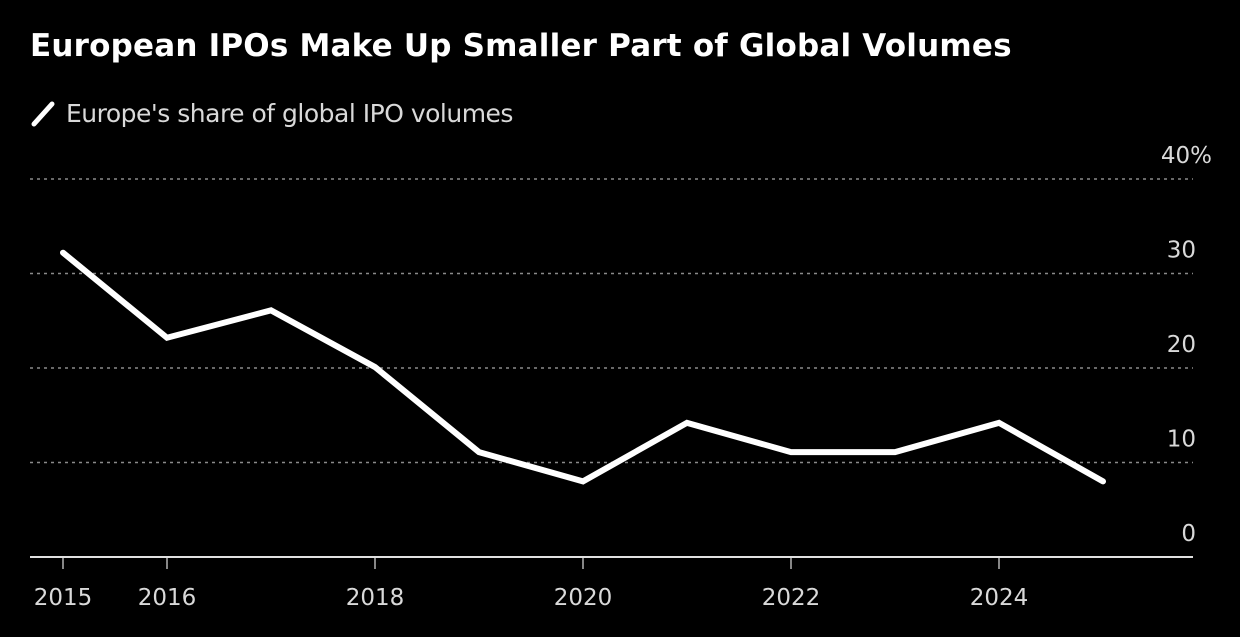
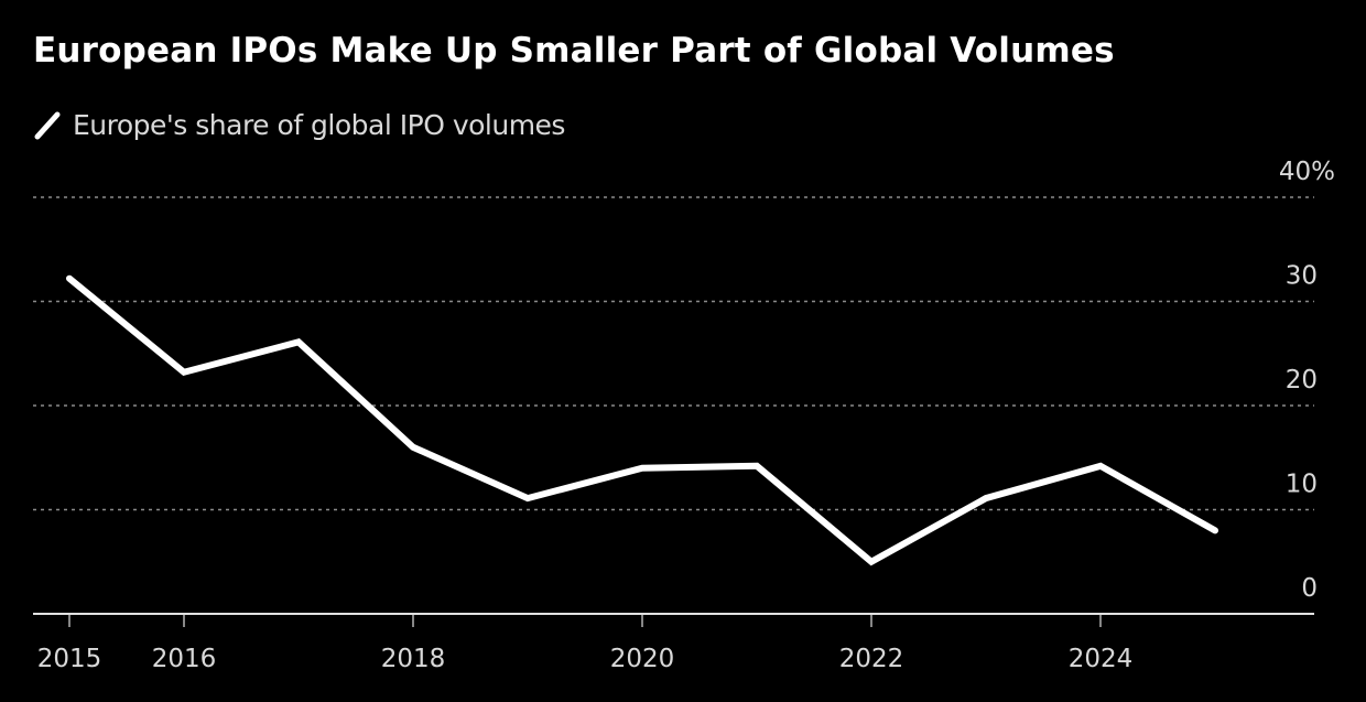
2018: 20 -> 16
2020: 8 -> 14
2022: 11 -> 5
